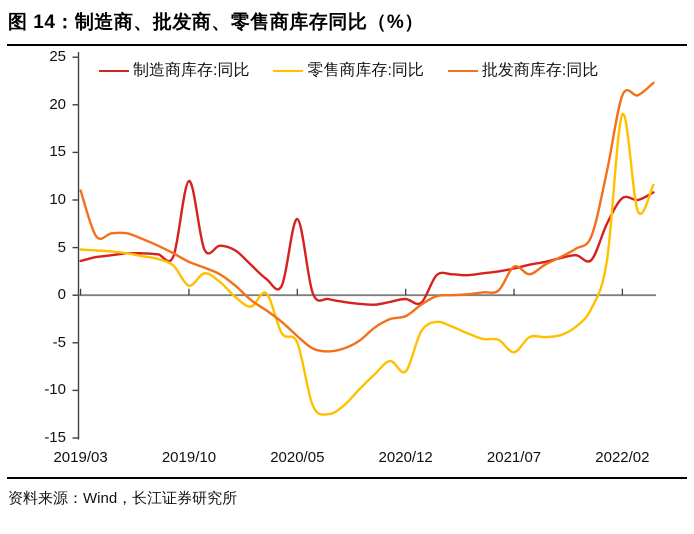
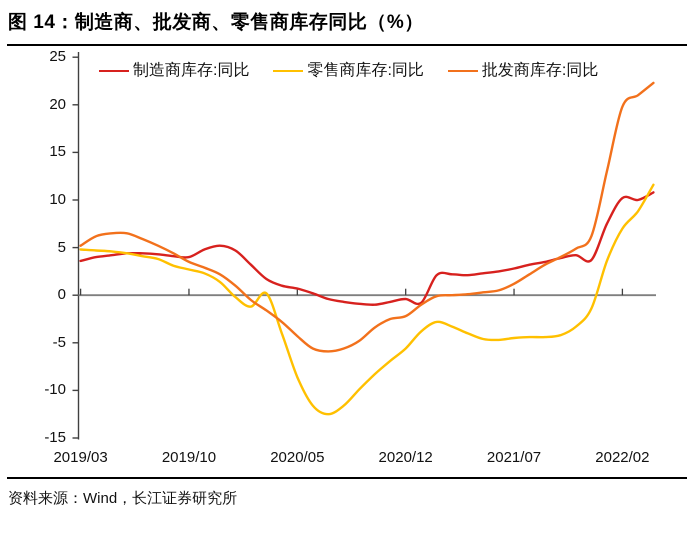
批发商库存:同比/2019/03: 11 -> 5
制造商库存:同比/2019/10: 12 -> 4
零售商库存:同比/2019/10: 1 -> 3
制造商库存:同比/2020/05: 8 -> 1
零售商库存:同比/2020/05: -5 -> -9
零售商库存:同比/2020/12: -8 -> -6
零售商库存:同比/2021/07: -6 -> -4
批发商库存:同比/2021/07: 3 -> 1
零售商库存:同比/2022/02: 19 -> 7
批发商库存:同比/2022/02: 21 -> 20
